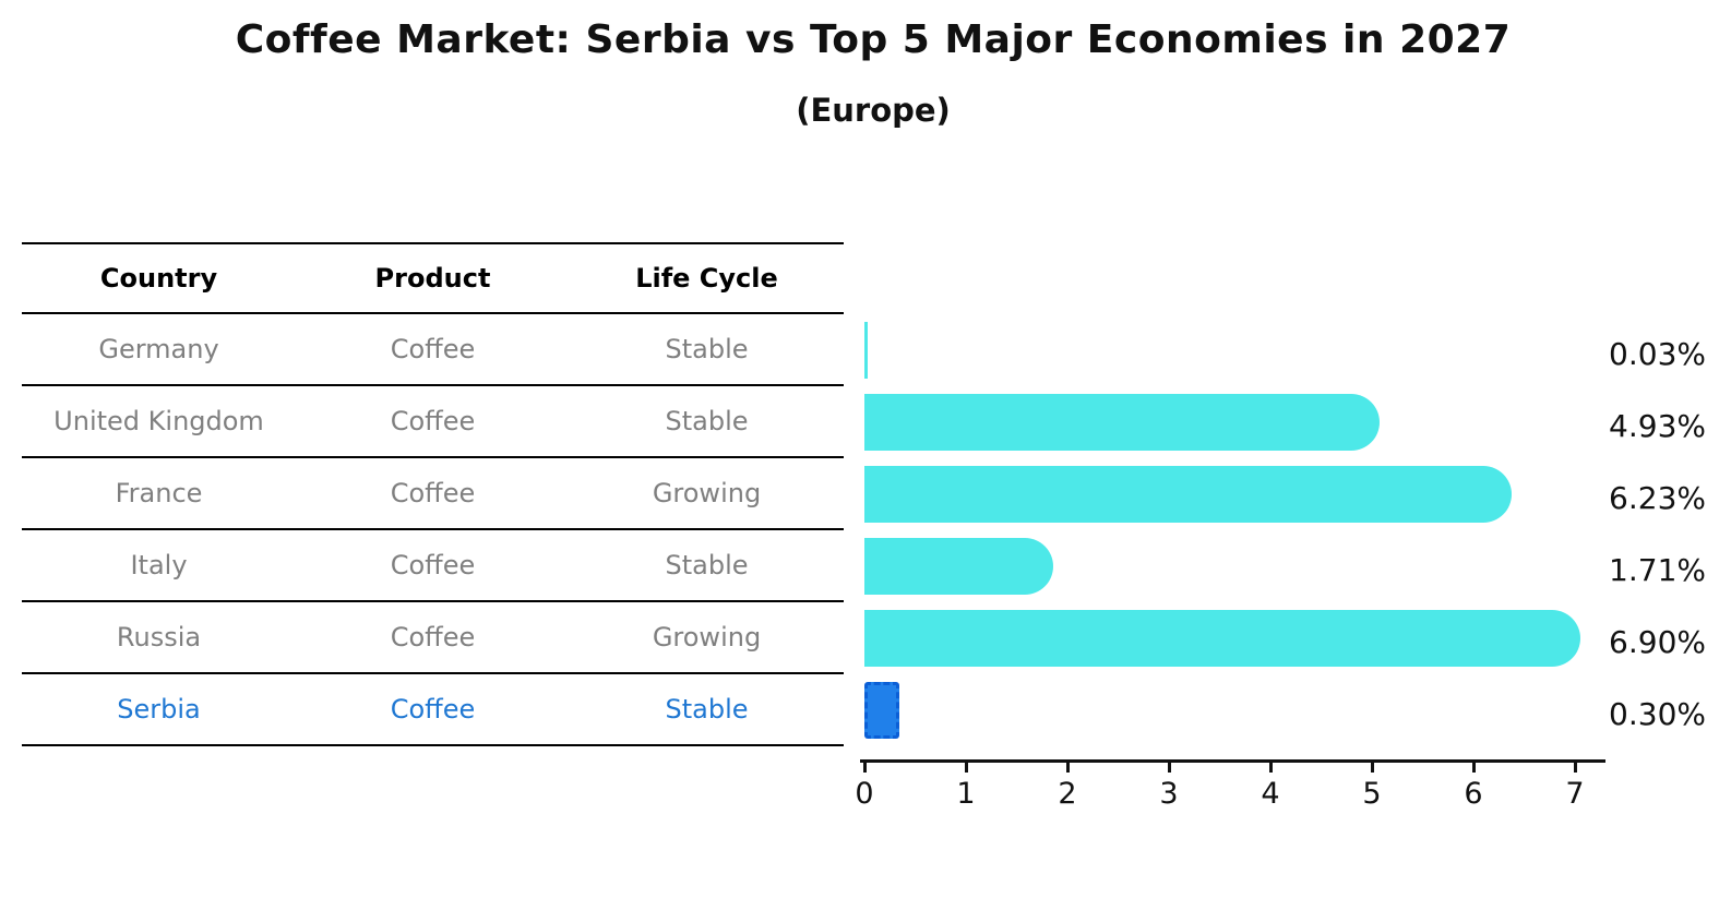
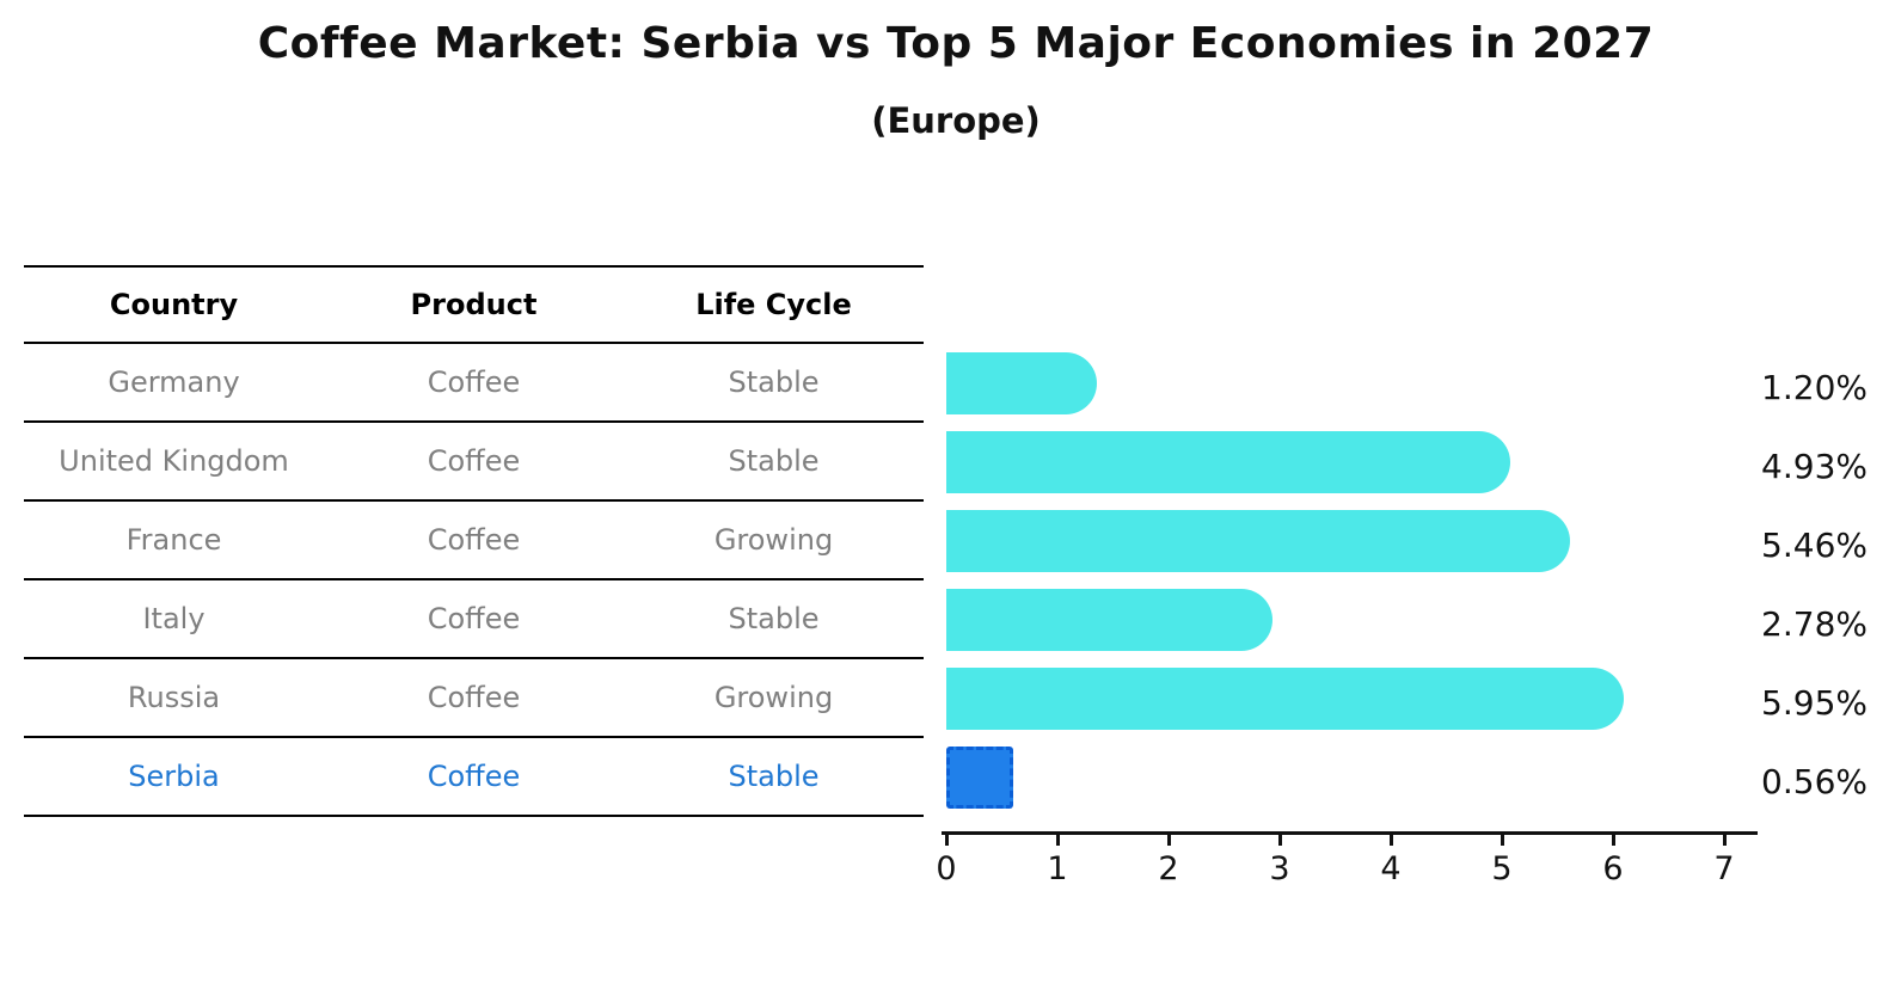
Germany: 0.03% -> 1.20%
France: 6.23% -> 5.46%
Italy: 1.71% -> 2.78%
Russia: 6.90% -> 5.95%
Serbia: 0.30% -> 0.56%
